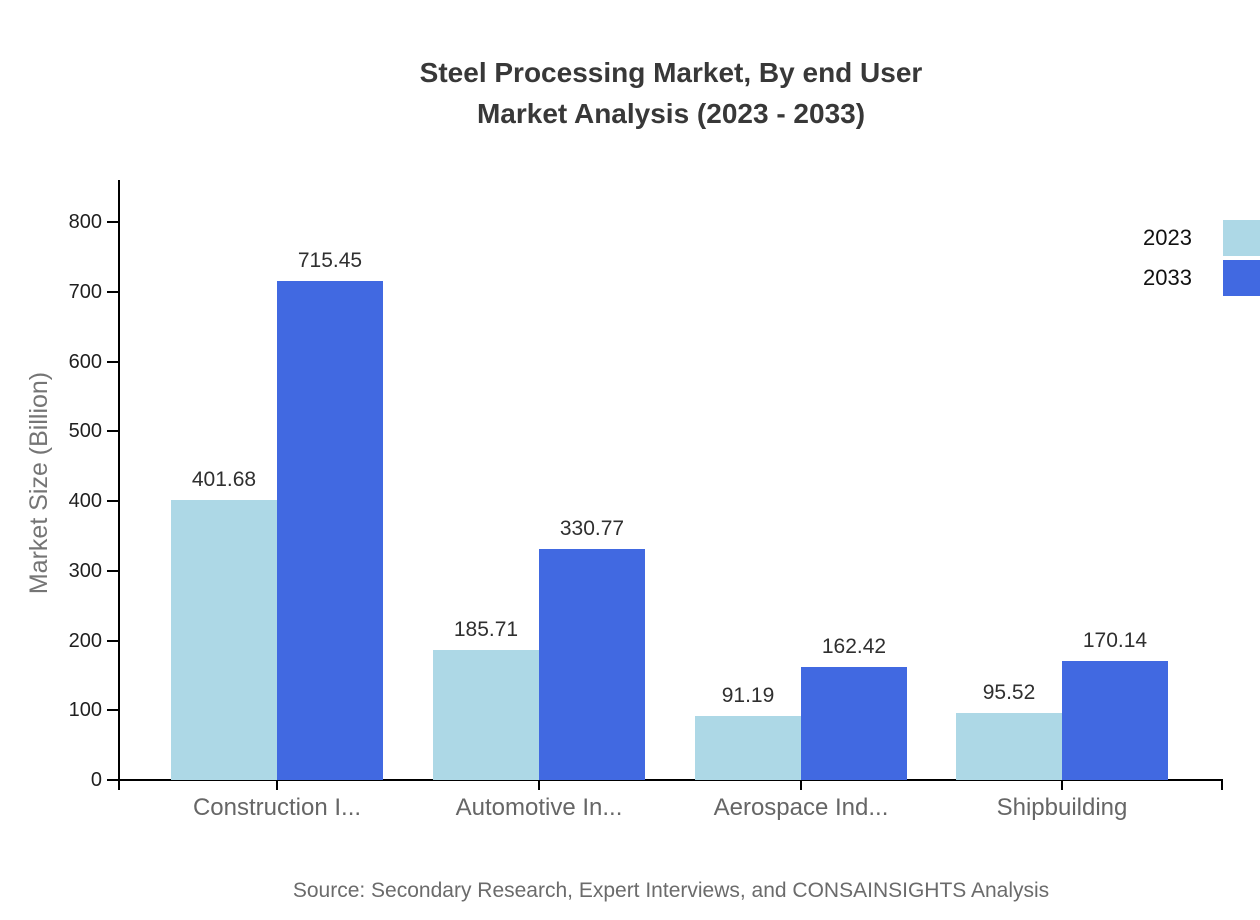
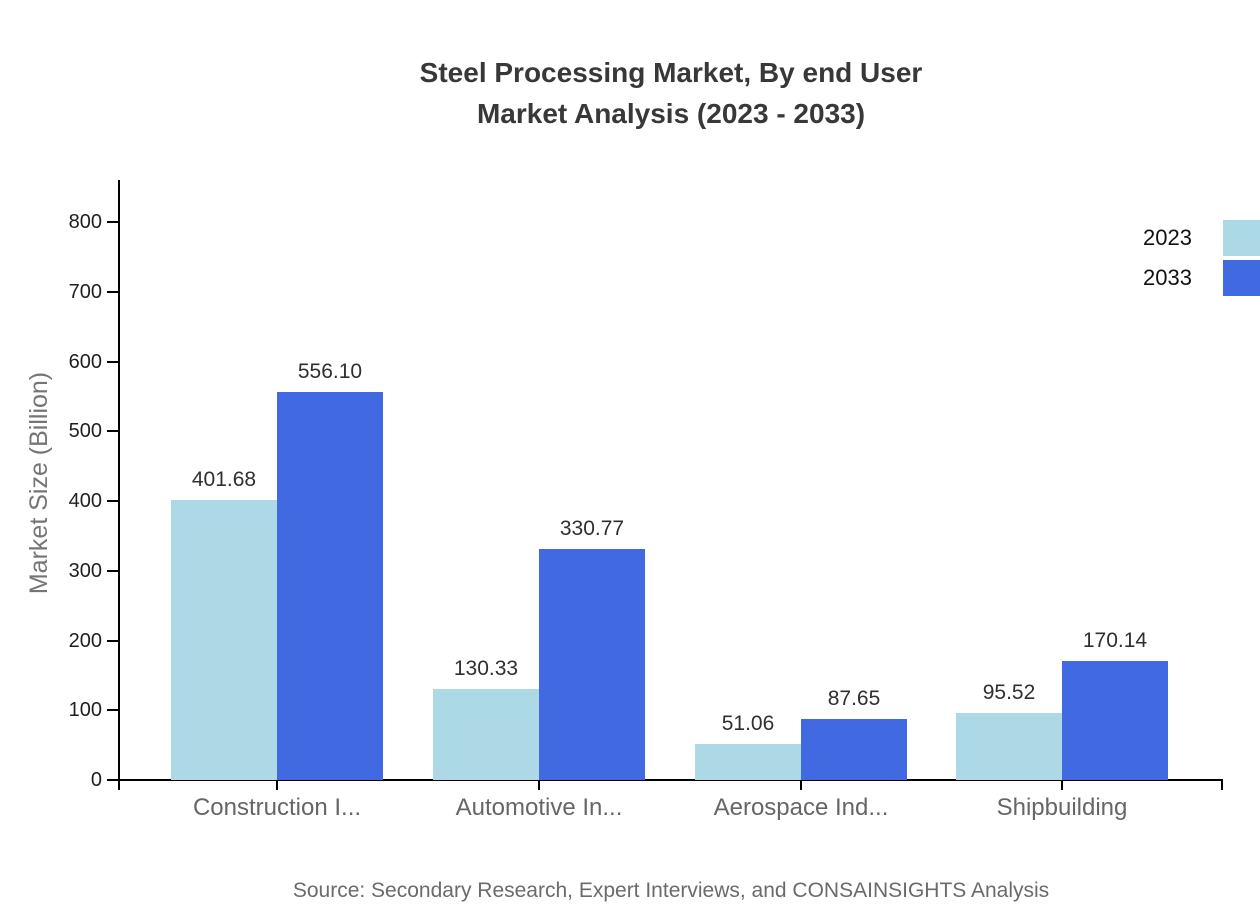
2033/Construction I...: 715.45 -> 556.10
2023/Automotive In...: 185.71 -> 130.33
2023/Aerospace Ind...: 91.19 -> 51.06
2033/Aerospace Ind...: 162.42 -> 87.65
